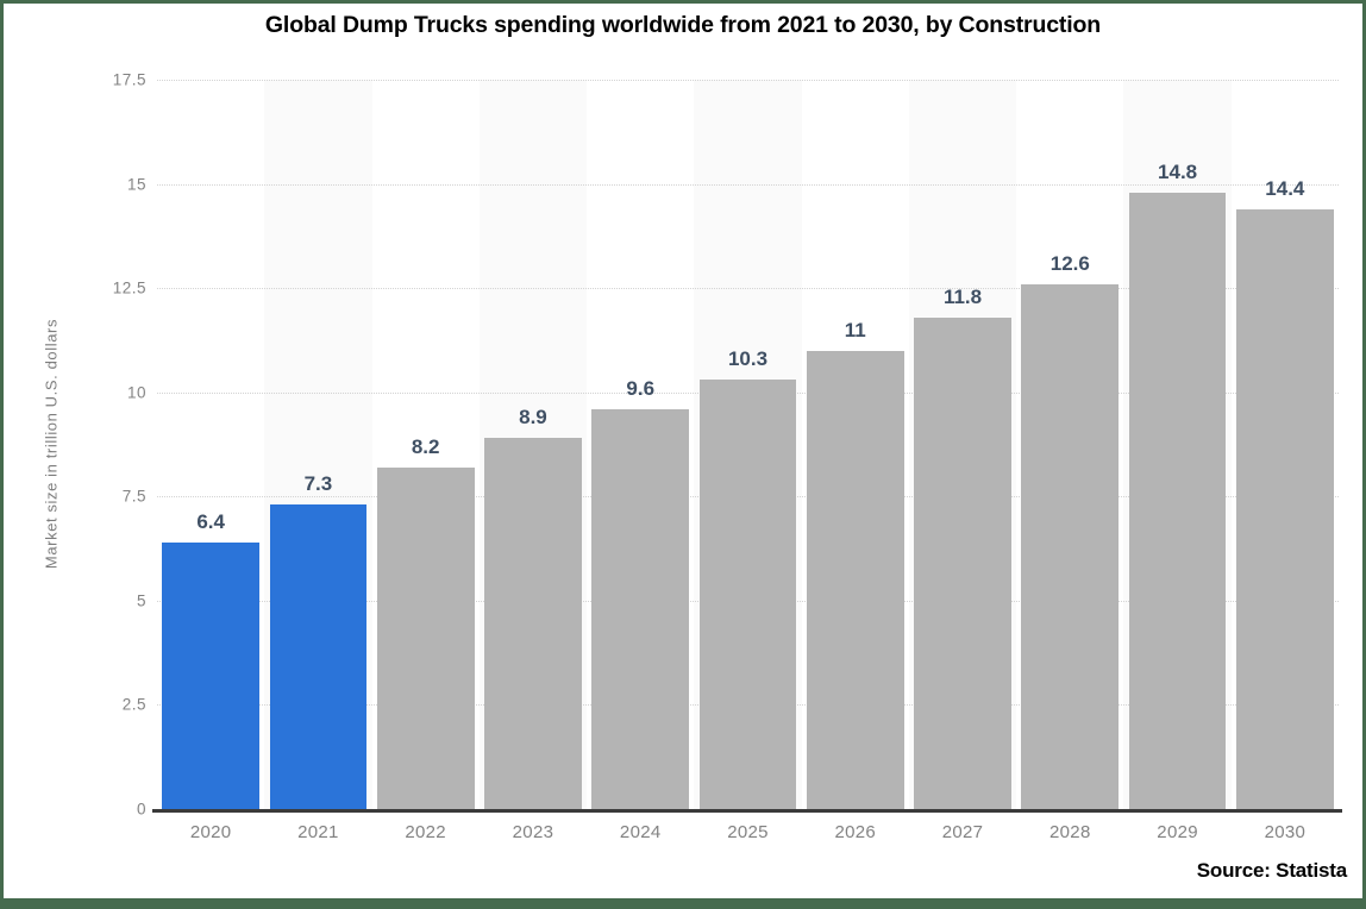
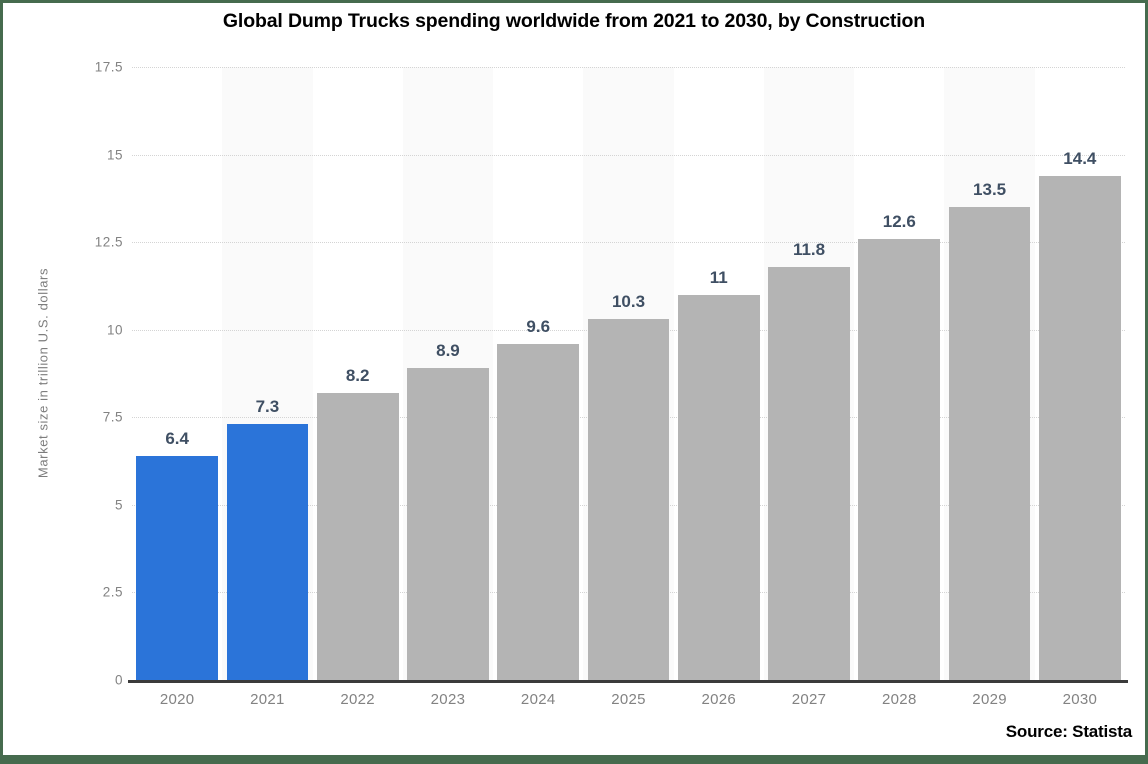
2029: 14.8 -> 13.5
